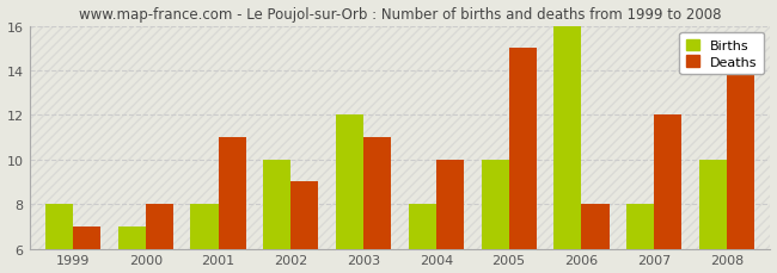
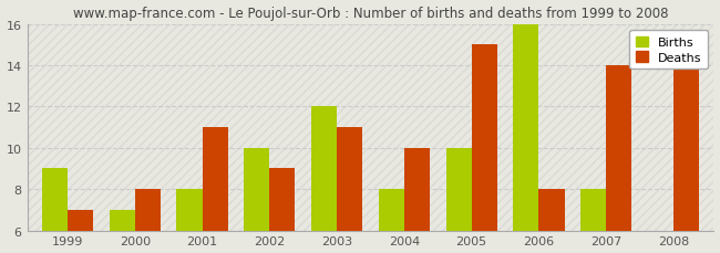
Births/1999: 8 -> 9
Deaths/2007: 12 -> 14
Births/2008: 10 -> 6
